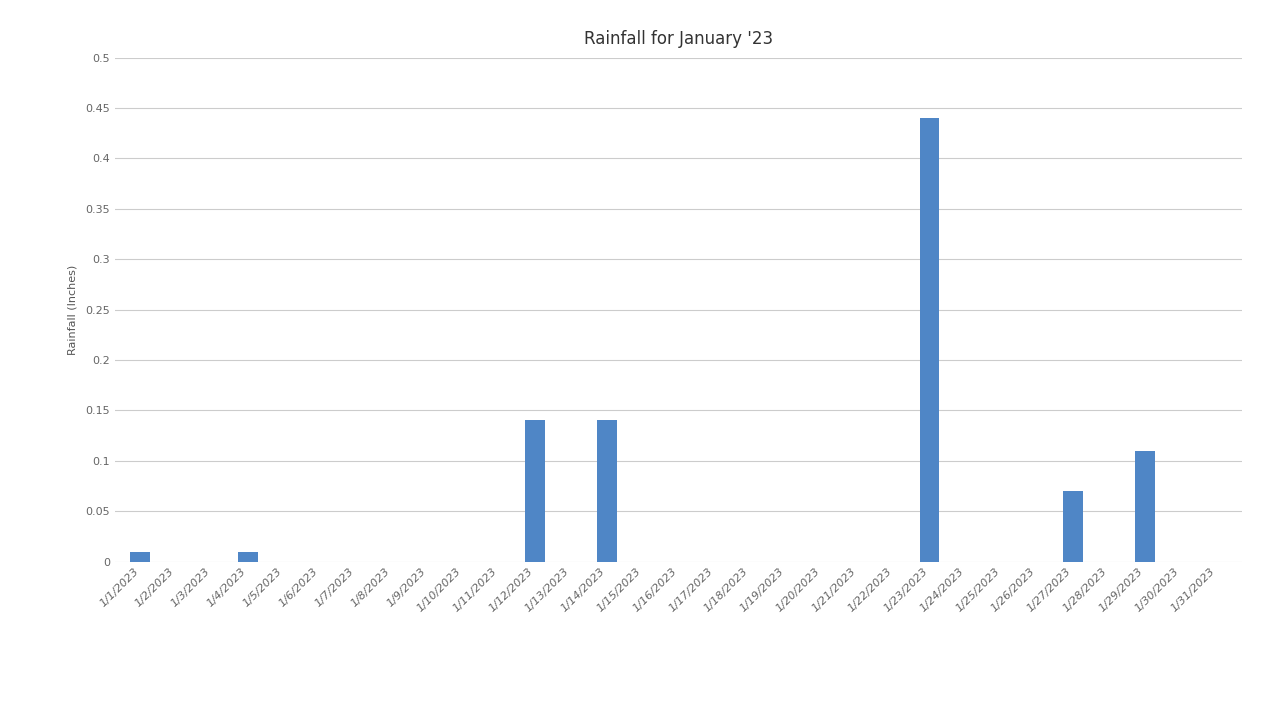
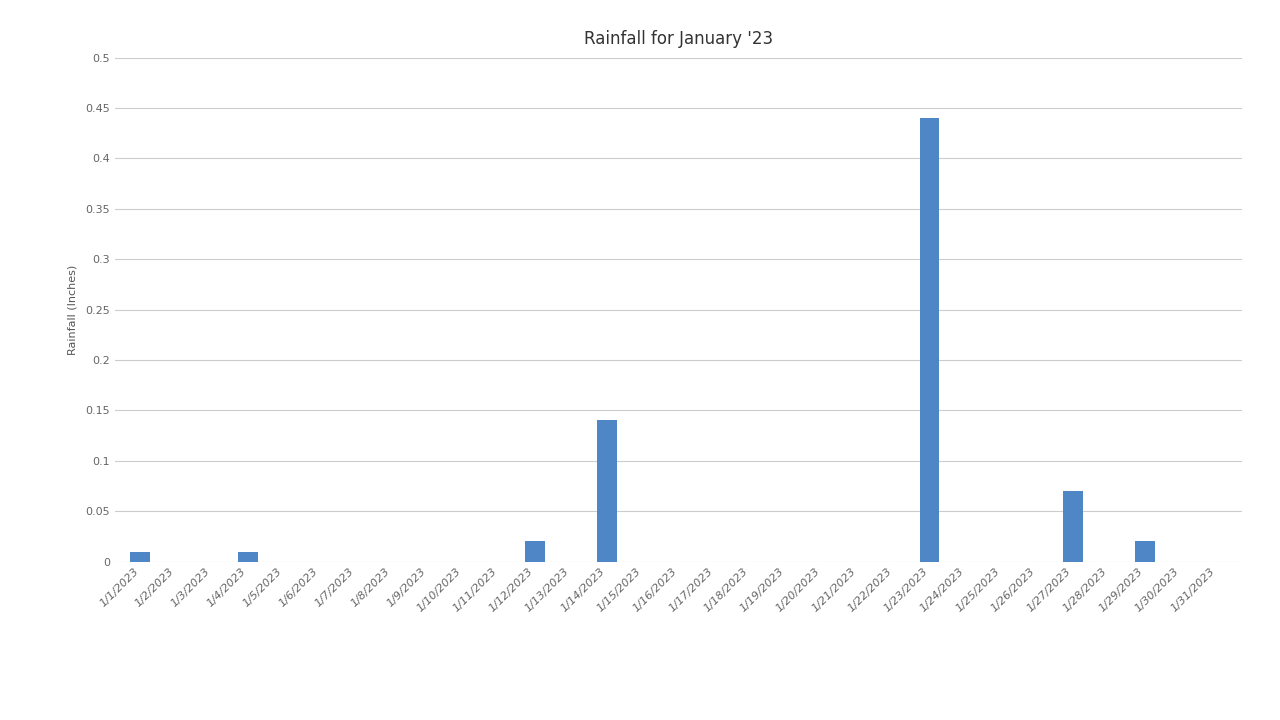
1/12/2023: 0.14 -> 0.02
1/29/2023: 0.11 -> 0.02
